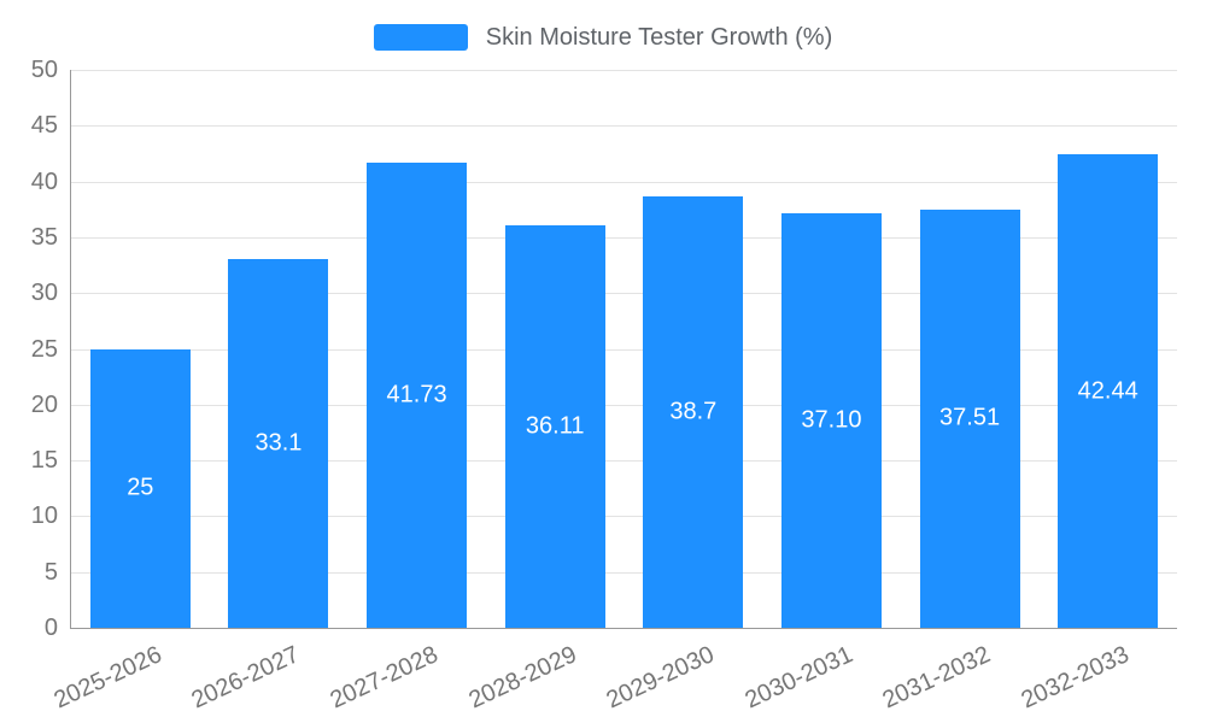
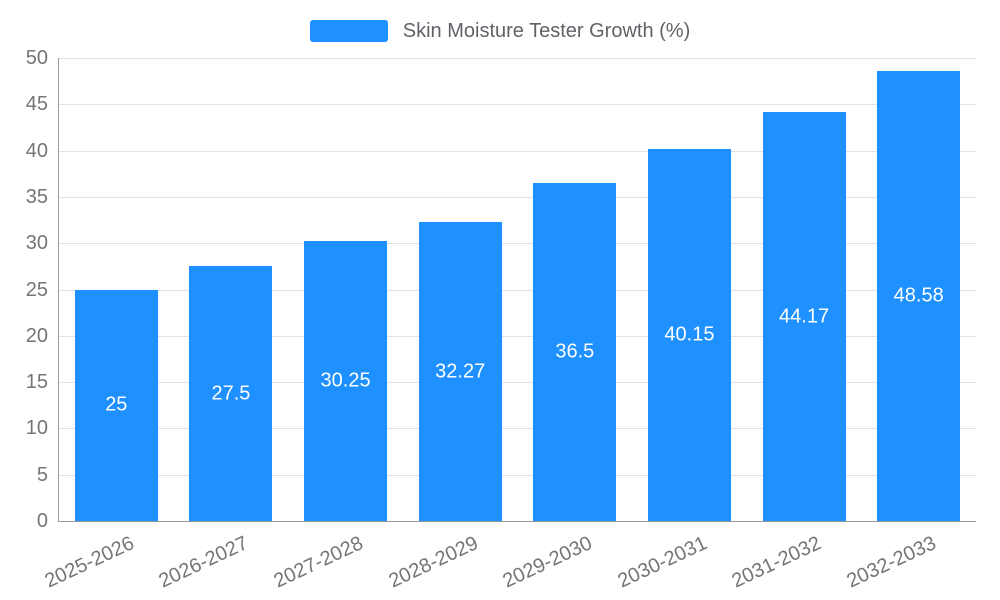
2026-2027: 33.1 -> 27.5
2027-2028: 41.73 -> 30.25
2028-2029: 36.11 -> 32.27
2029-2030: 38.7 -> 36.5
2030-2031: 37.10 -> 40.15
2031-2032: 37.51 -> 44.17
2032-2033: 42.44 -> 48.58
